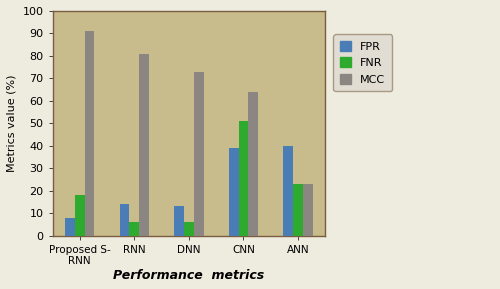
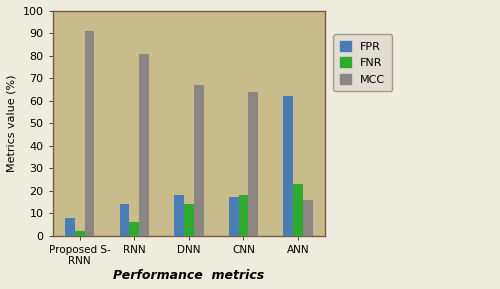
FNR/Proposed S- RNN: 18 -> 2
FPR/DNN: 13 -> 18
FNR/DNN: 6 -> 14
MCC/DNN: 73 -> 67
FPR/CNN: 39 -> 17
FNR/CNN: 51 -> 18
FPR/ANN: 40 -> 62
MCC/ANN: 23 -> 16
